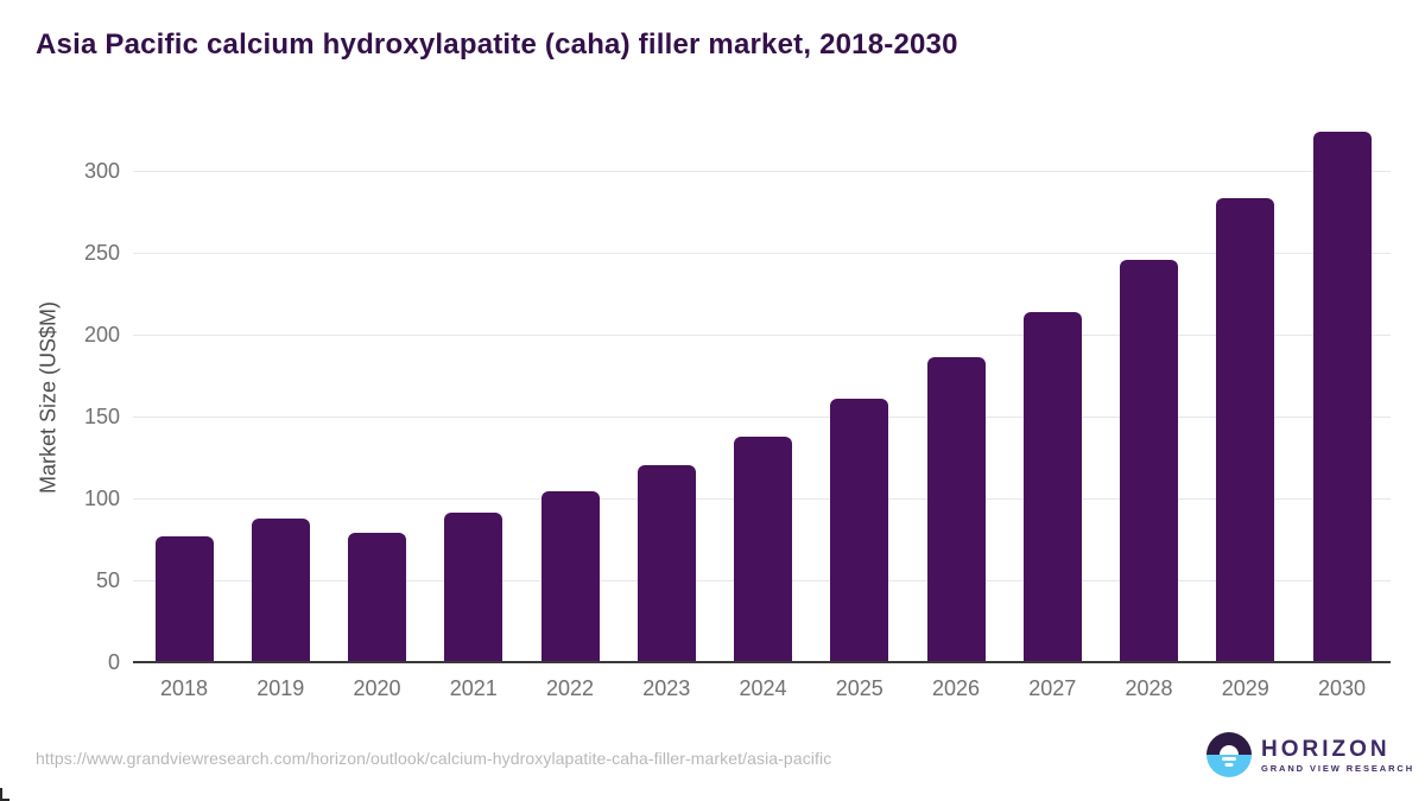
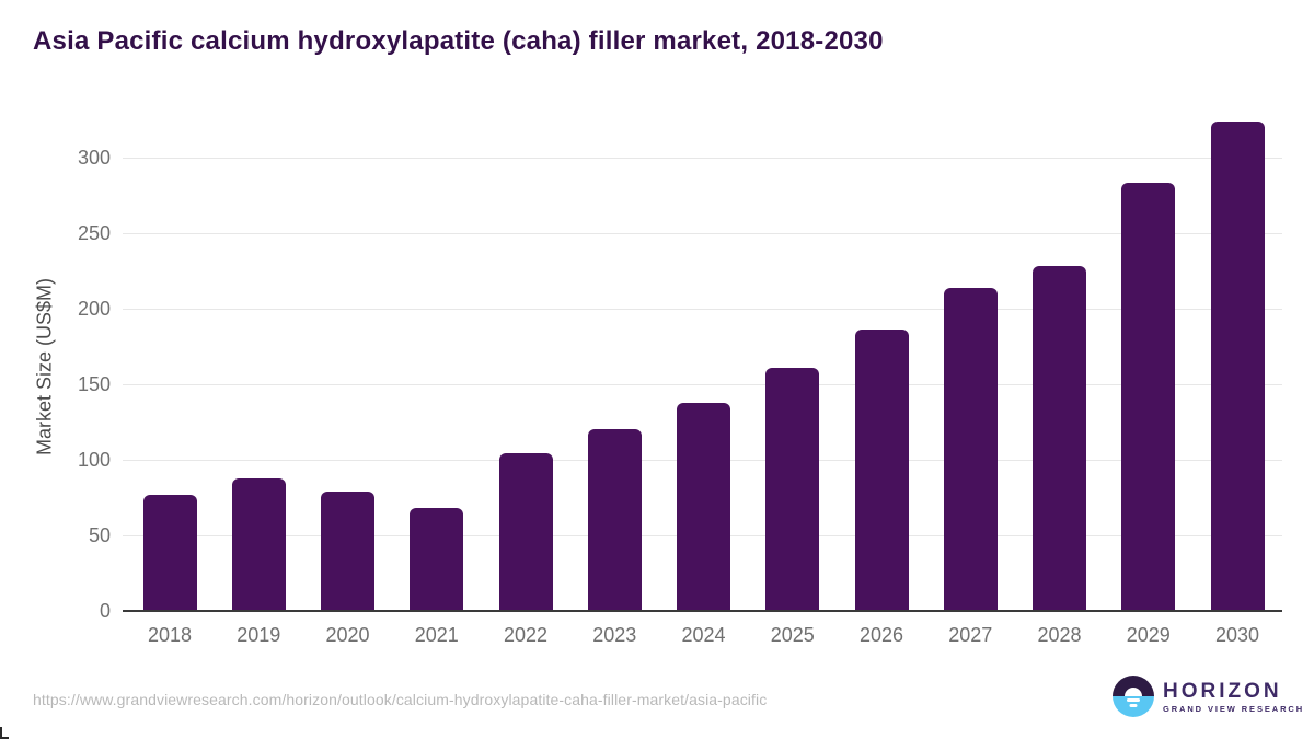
2021: 91 -> 68
2028: 246 -> 228
